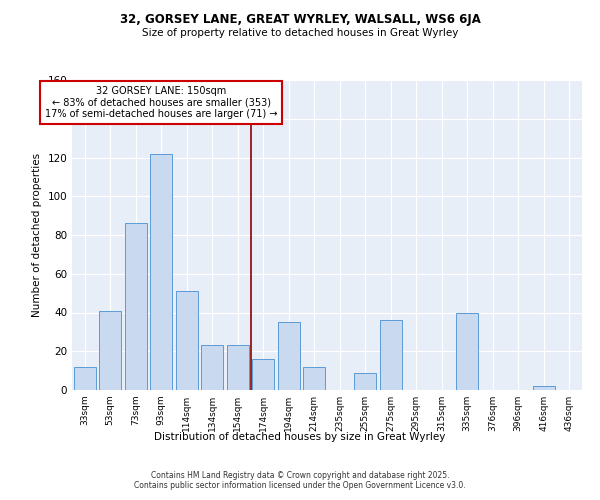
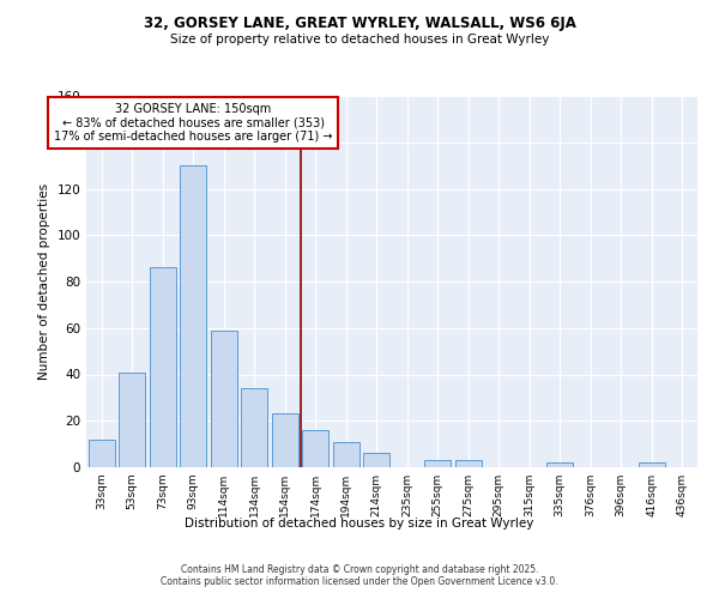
93sqm: 122 -> 130
114sqm: 51 -> 59
134sqm: 23 -> 34
194sqm: 35 -> 11
214sqm: 12 -> 6
255sqm: 9 -> 3
275sqm: 36 -> 3
335sqm: 40 -> 2
